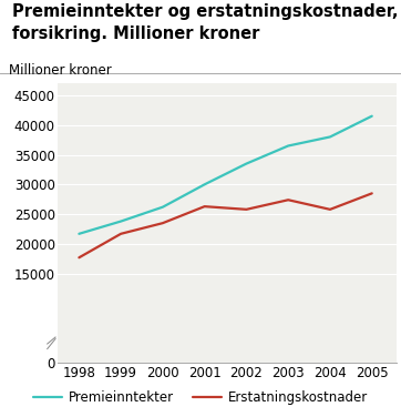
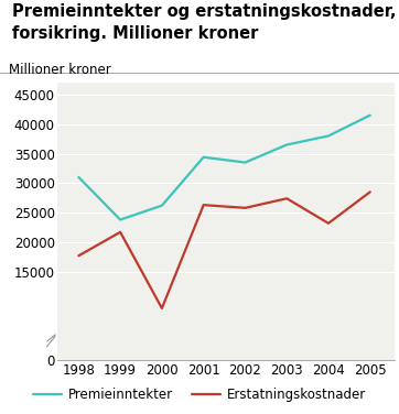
Premieinntekter/1998: 21700 -> 31000
Erstatningskostnader/2000: 23500 -> 8800
Premieinntekter/2001: 30000 -> 34400
Erstatningskostnader/2004: 25800 -> 23200
